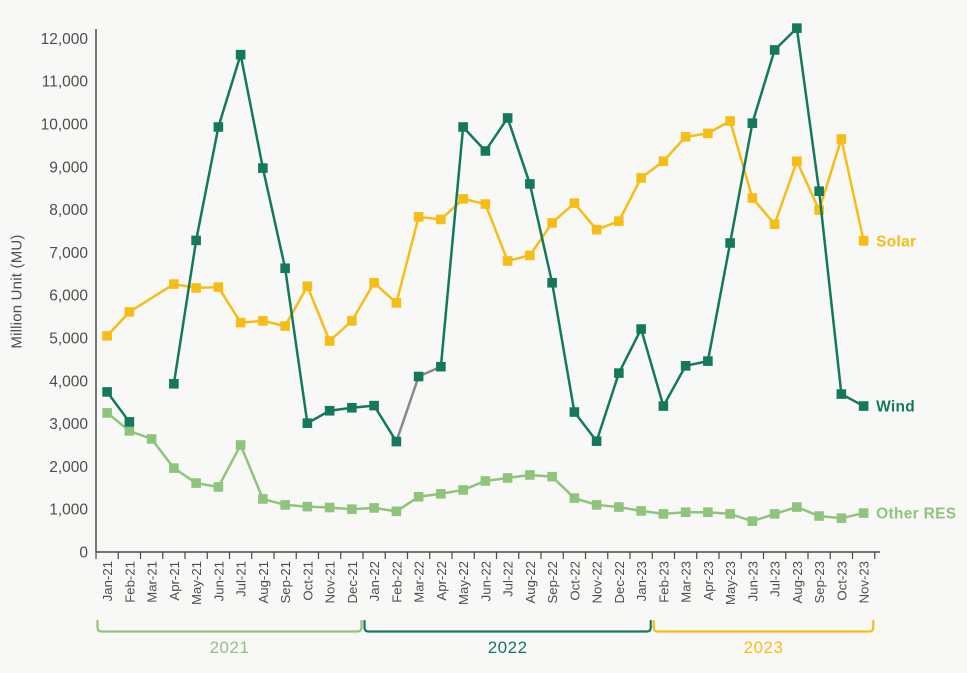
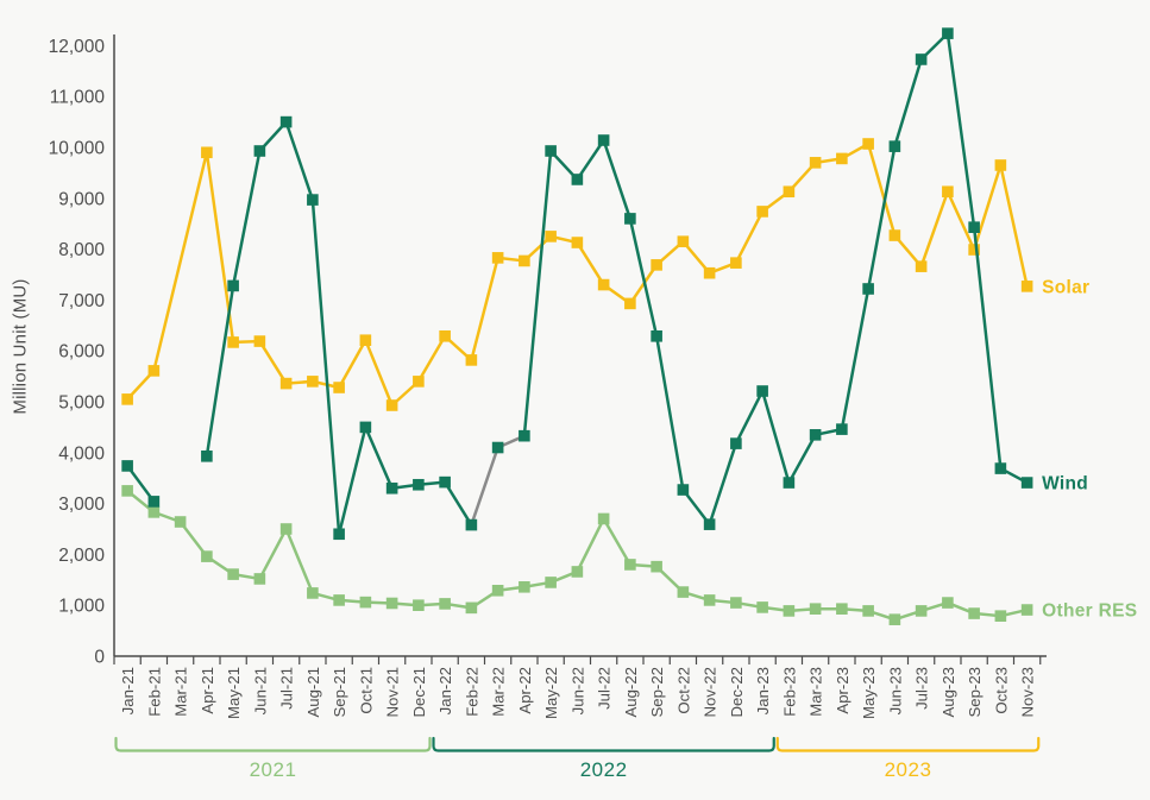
Solar/Apr-21: 6300 -> 9900
Wind/Jul-21: 11600 -> 10500
Wind/Sep-21: 6600 -> 2400
Wind/Oct-21: 3000 -> 4500
Other RES/Jul-22: 1700 -> 2700
Solar/Jul-22: 6800 -> 7300
